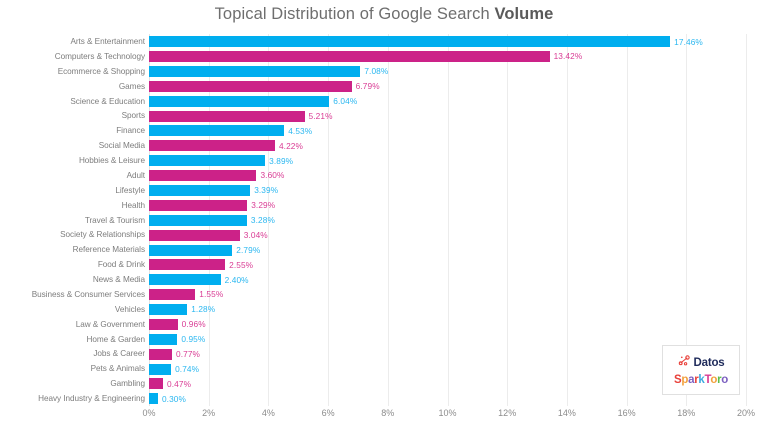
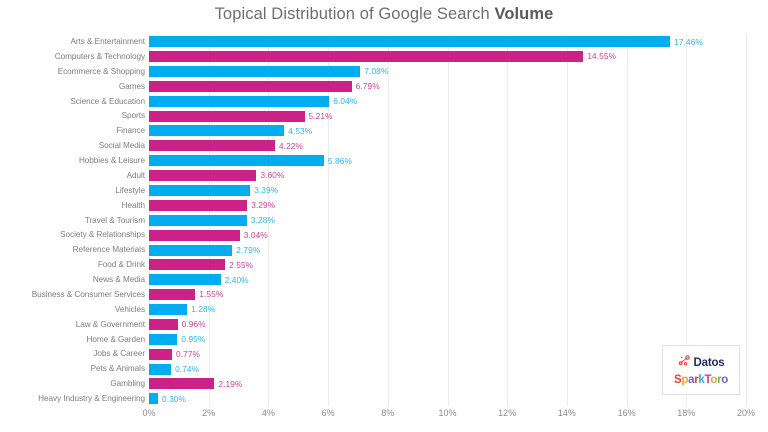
Computers & Technology: 13.42% -> 14.55%
Hobbies & Leisure: 3.89% -> 5.86%
Gambling: 0.47% -> 2.19%
